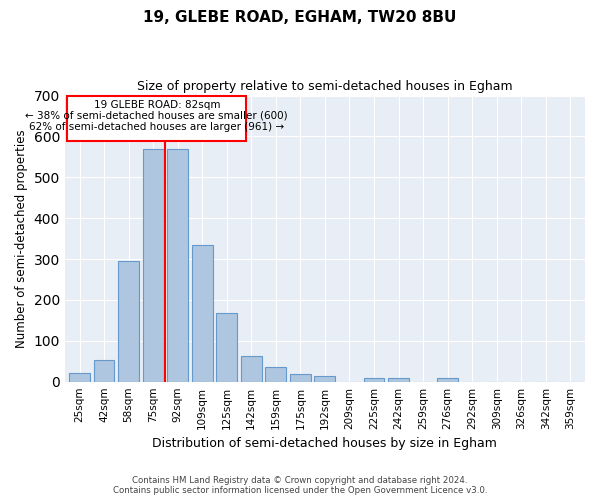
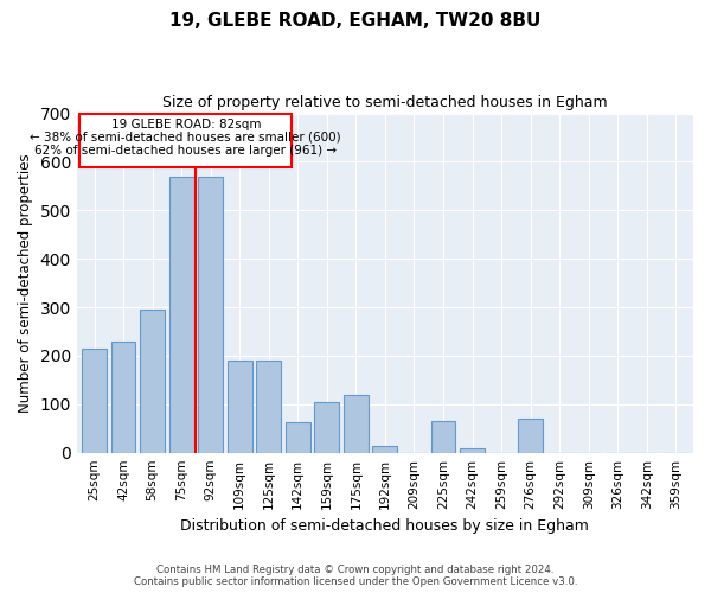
25sqm: 22 -> 215
42sqm: 53 -> 230
109sqm: 335 -> 190
125sqm: 168 -> 190
159sqm: 35 -> 105
175sqm: 18 -> 120
225sqm: 8 -> 65
276sqm: 8 -> 70
